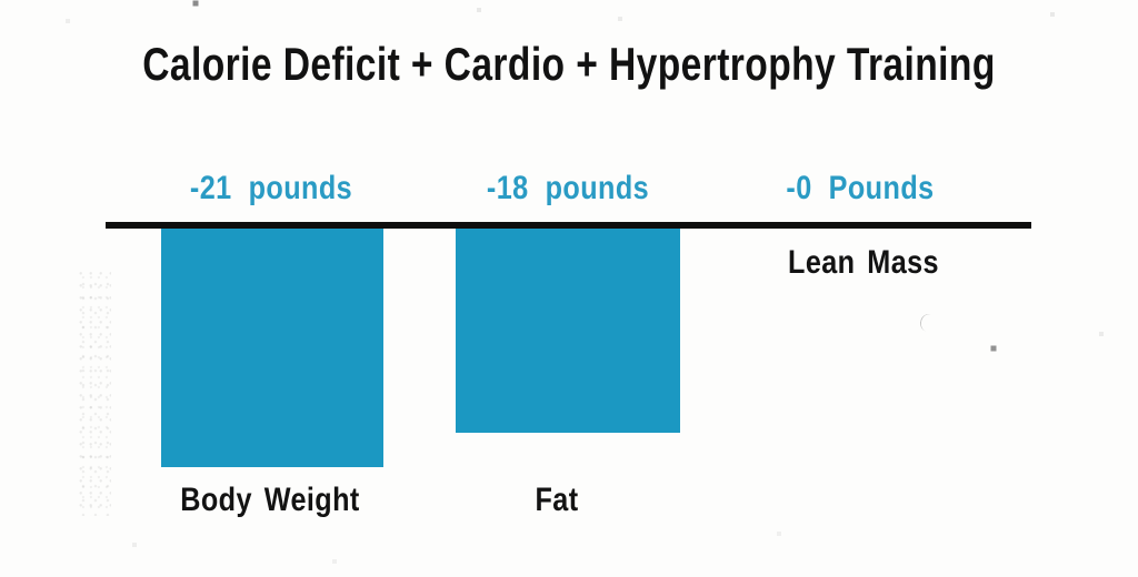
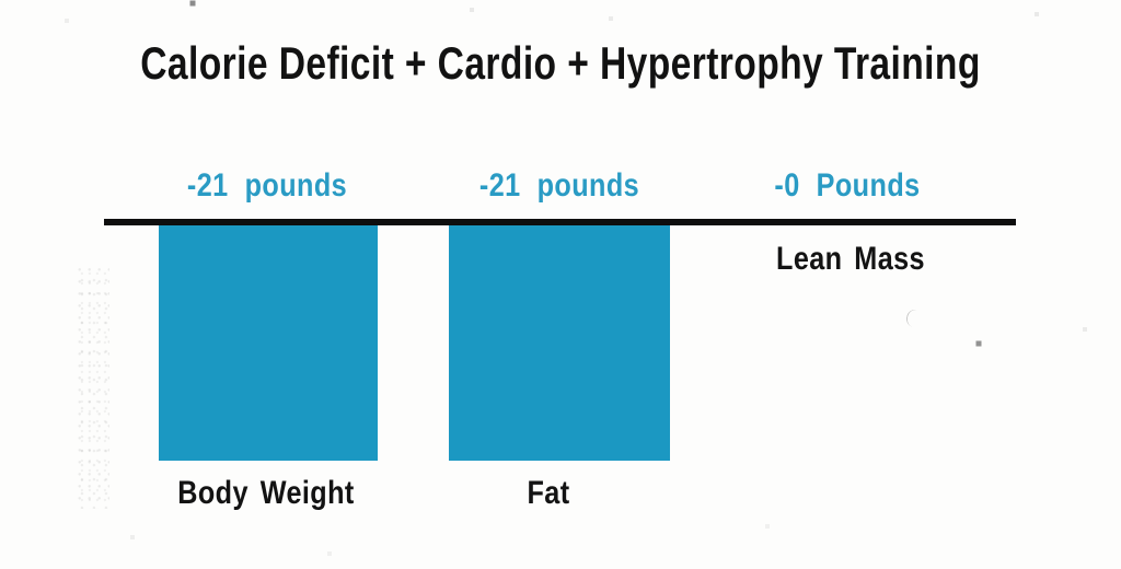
Fat: -18 -> -21
